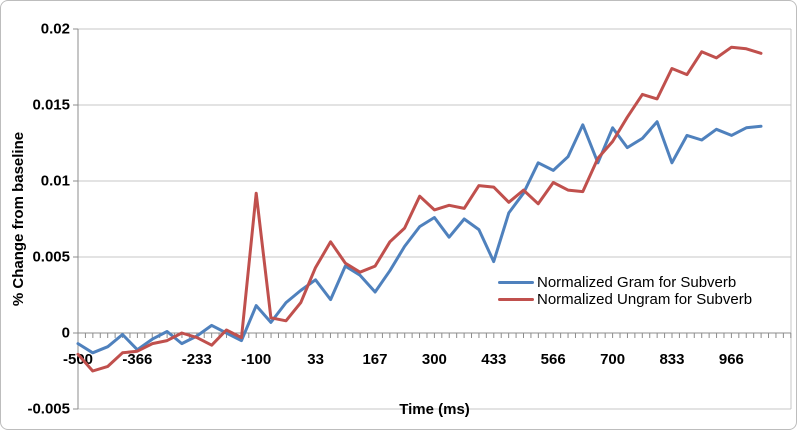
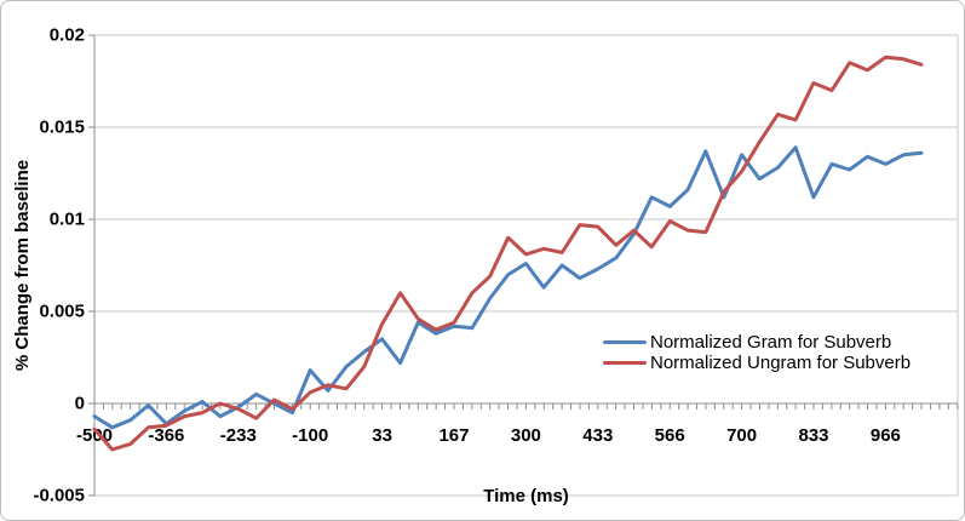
Normalized Ungram for Subverb/-100: 0.0092 -> 0.0006
Normalized Gram for Subverb/167: 0.0027 -> 0.0042
Normalized Gram for Subverb/433: 0.0047 -> 0.0073
